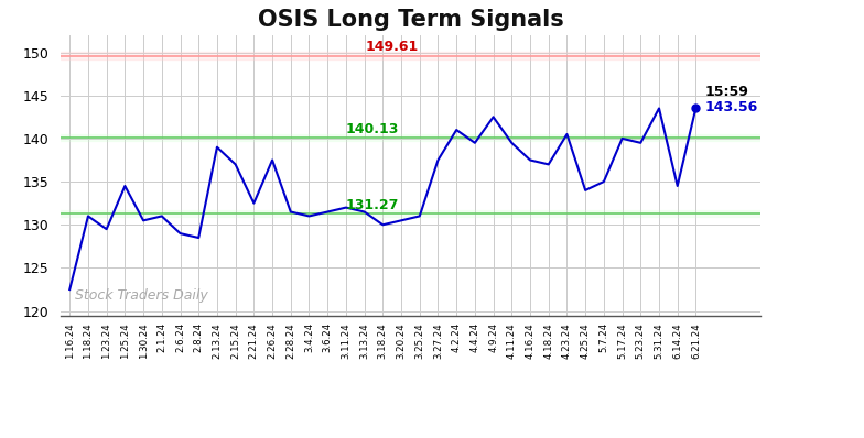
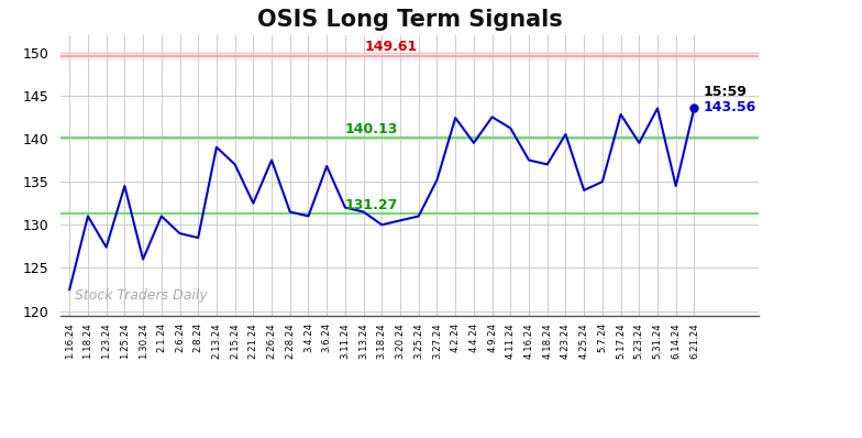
1.23.24: 129.5 -> 127.4
1.30.24: 130.5 -> 126.0
3.6.24: 131.5 -> 136.8
3.27.24: 137.5 -> 135.2
4.2.24: 141.0 -> 142.4
4.11.24: 139.5 -> 141.2
5.17.24: 140.0 -> 142.8
